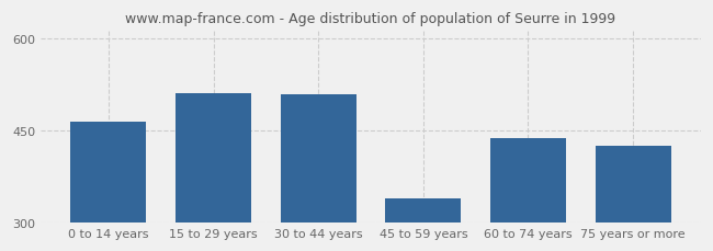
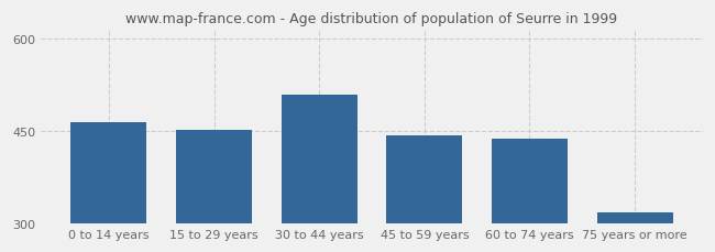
15 to 29 years: 512 -> 453
45 to 59 years: 340 -> 444
75 years or more: 426 -> 318
